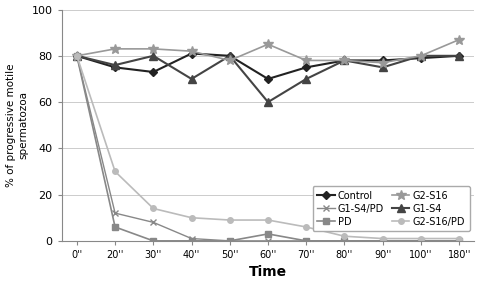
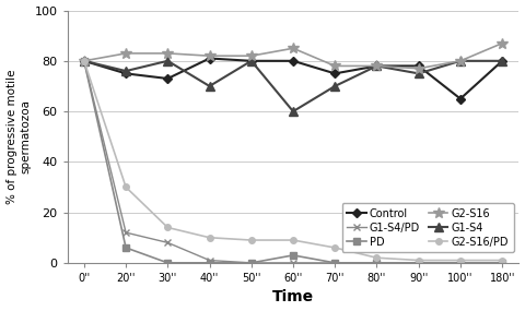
G2-S16/50'': 78 -> 82
Control/60'': 70 -> 80
Control/100'': 79 -> 65
